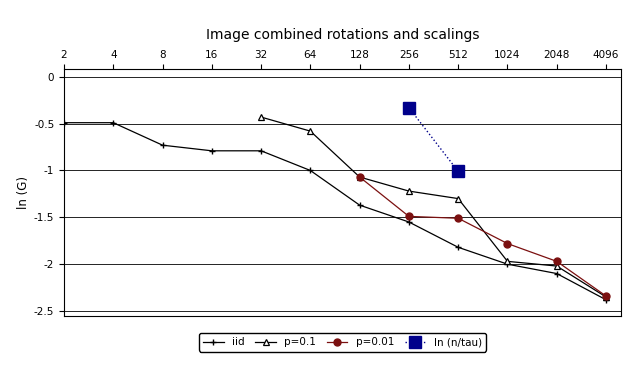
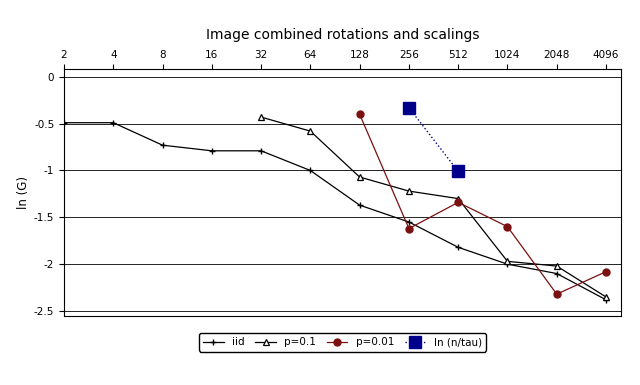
p=0.01/128: -1.07 -> -0.40
p=0.01/256: -1.49 -> -1.62
p=0.01/512: -1.51 -> -1.34
p=0.01/1024: -1.78 -> -1.60
p=0.01/2048: -1.97 -> -2.32
p=0.01/4096: -2.34 -> -2.08
